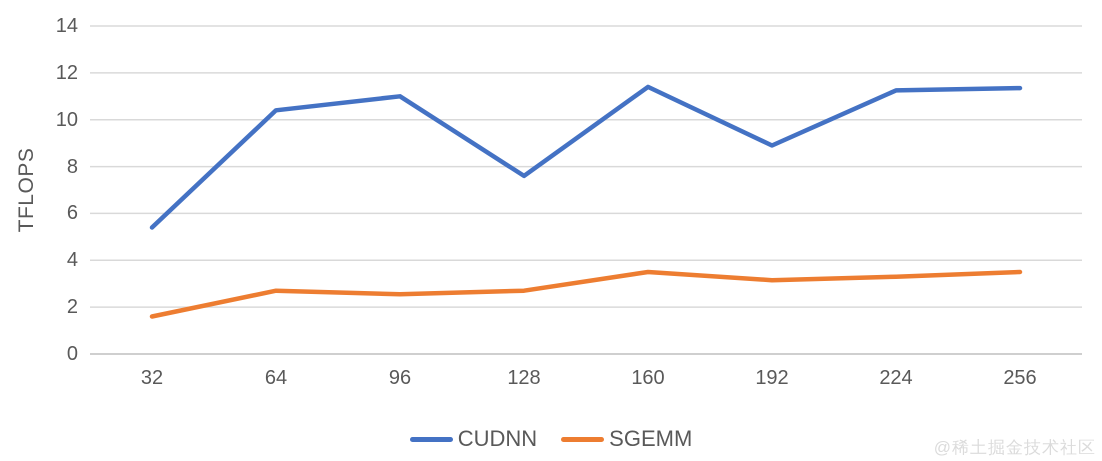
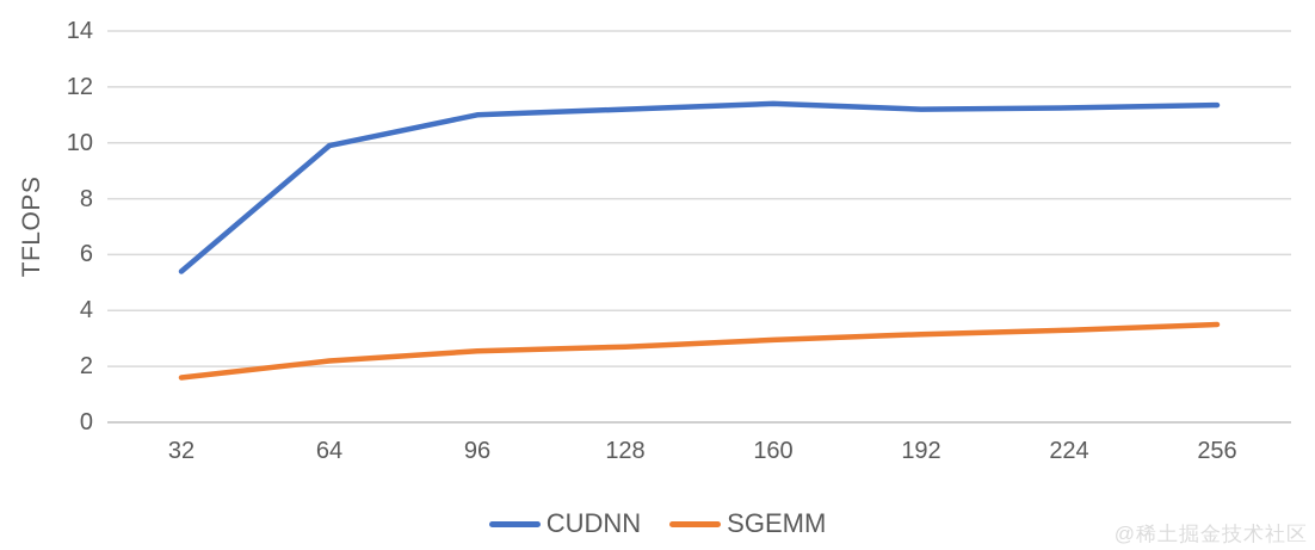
CUDNN/64: 10.4 -> 9.9
SGEMM/64: 2.7 -> 2.2
CUDNN/128: 7.6 -> 11.2
SGEMM/160: 3.5 -> 3.0
CUDNN/192: 8.9 -> 11.2
